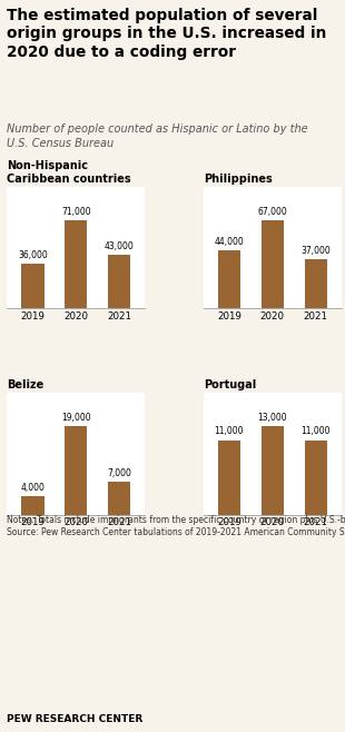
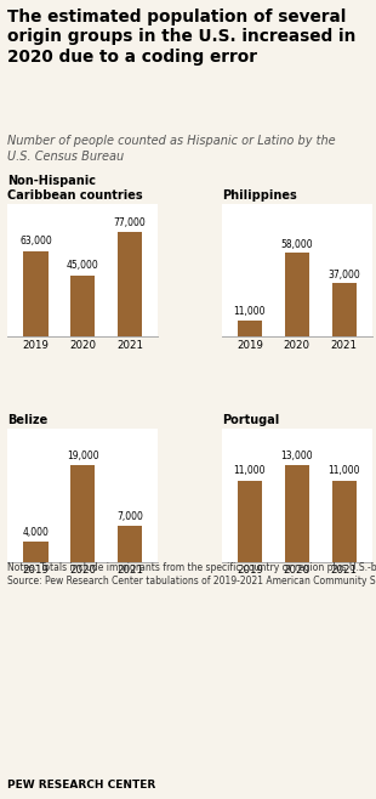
Non-Hispanic Caribbean countries/2019: 36,000 -> 63,000
Non-Hispanic Caribbean countries/2020: 71,000 -> 45,000
Non-Hispanic Caribbean countries/2021: 43,000 -> 77,000
Philippines/2019: 44,000 -> 11,000
Philippines/2020: 67,000 -> 58,000
